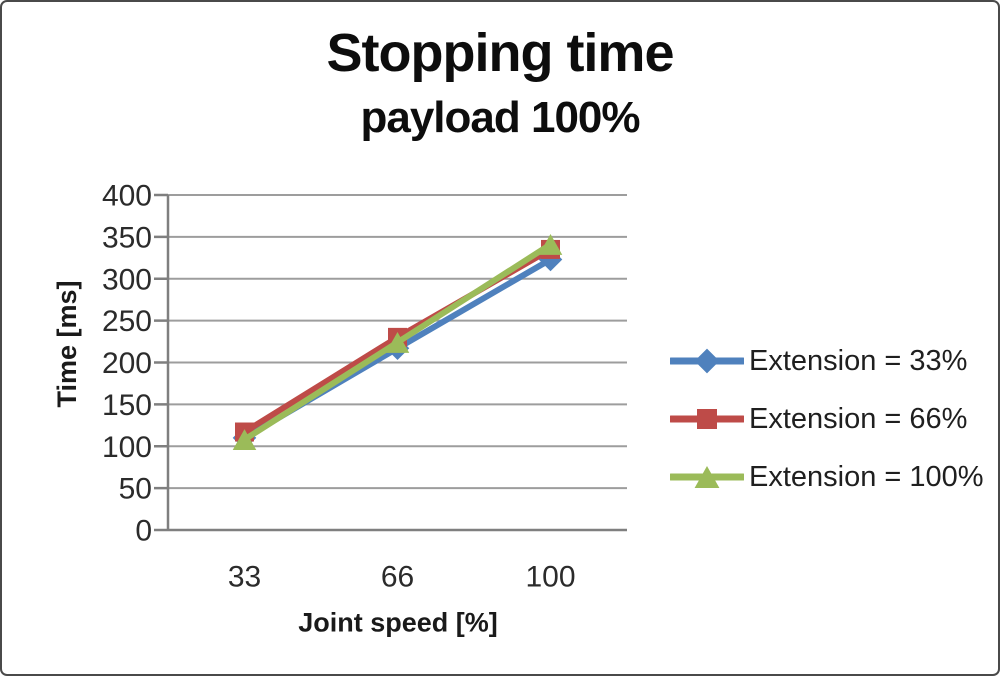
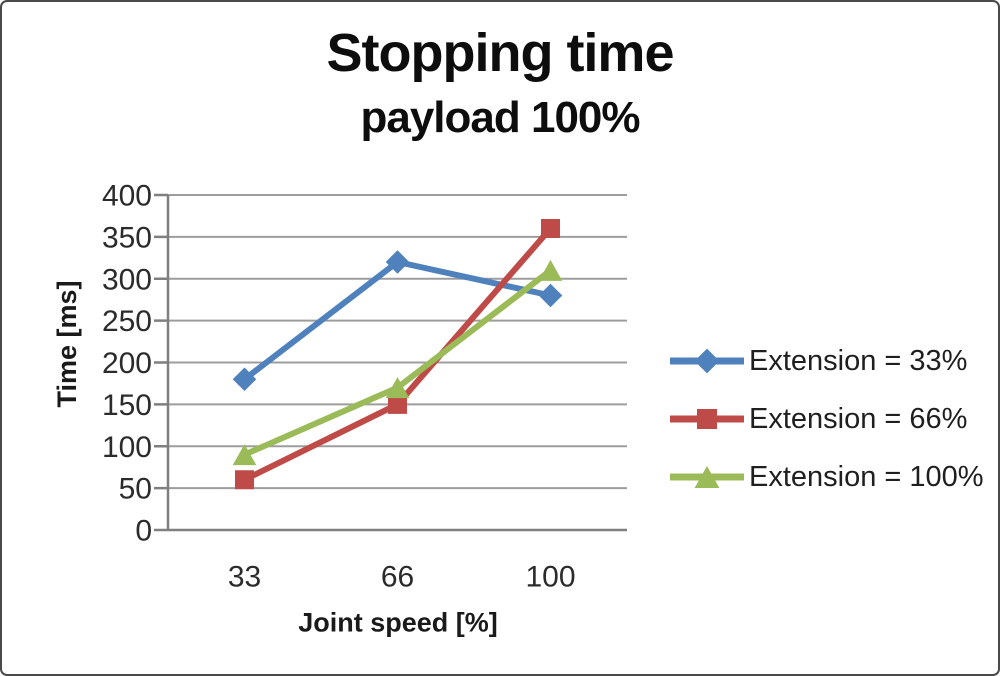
Extension = 33%/33: 110 -> 180
Extension = 66%/33: 120 -> 60
Extension = 100%/33: 110 -> 90
Extension = 33%/66: 220 -> 320
Extension = 66%/66: 230 -> 150
Extension = 100%/66: 220 -> 170
Extension = 33%/100: 320 -> 280
Extension = 66%/100: 340 -> 360
Extension = 100%/100: 340 -> 310
